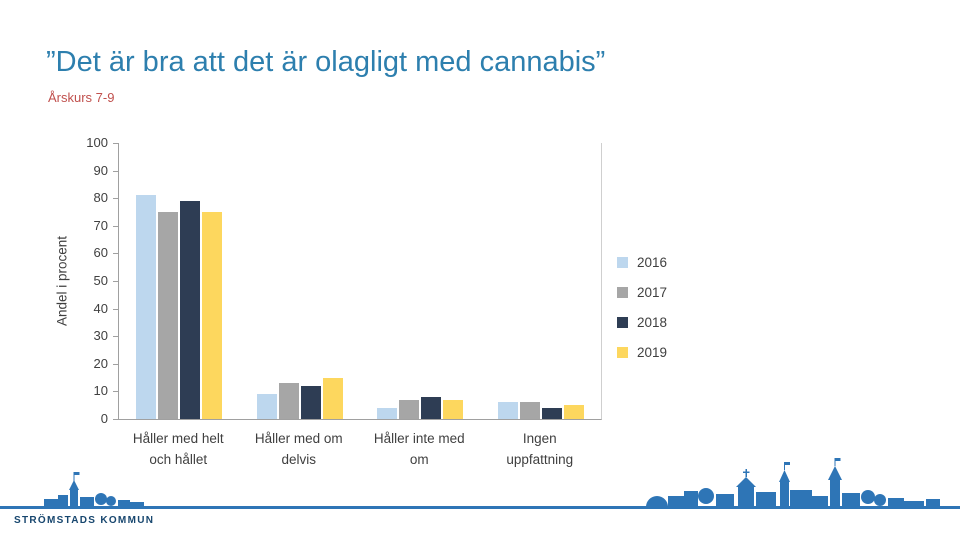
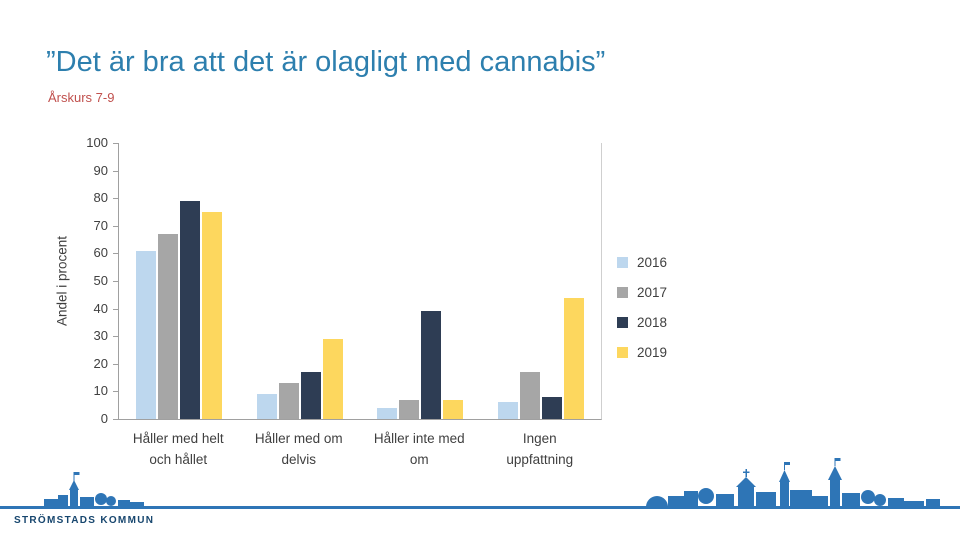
2016/Håller med helt och hållet: 81 -> 61
2017/Håller med helt och hållet: 75 -> 67
2018/Håller med om delvis: 12 -> 17
2019/Håller med om delvis: 15 -> 29
2018/Håller inte med om: 8 -> 39
2017/Ingen uppfattning: 6 -> 17
2018/Ingen uppfattning: 4 -> 8
2019/Ingen uppfattning: 5 -> 44
